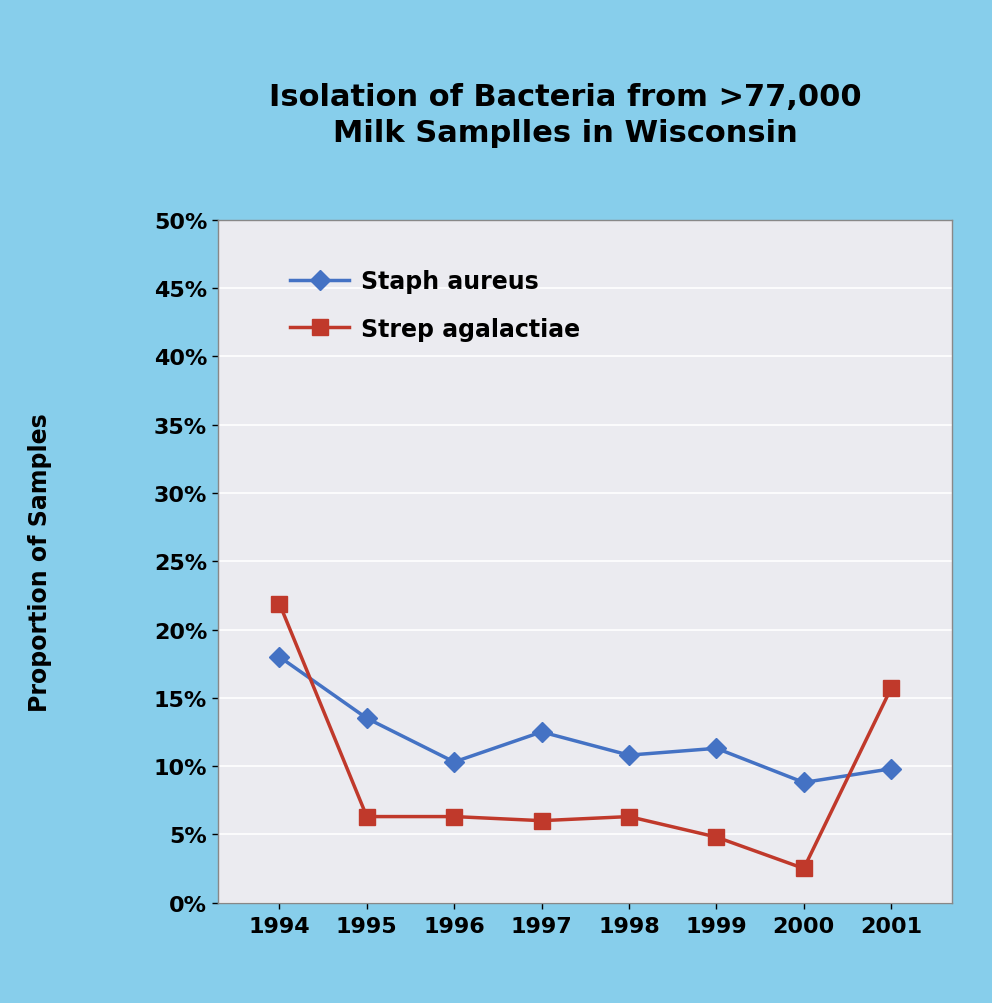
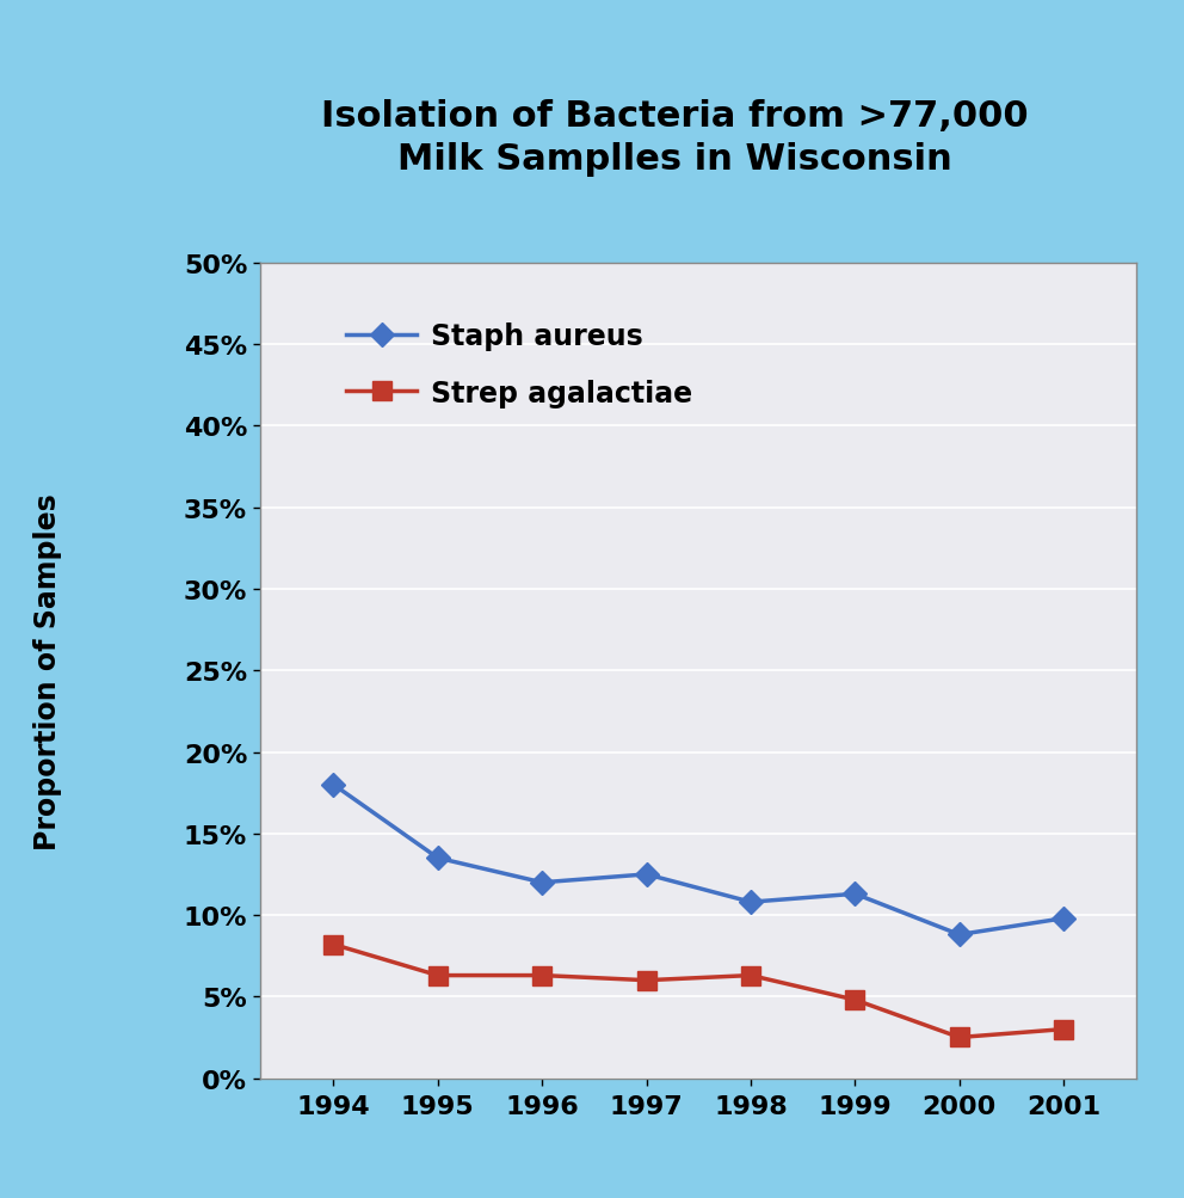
Strep agalactiae/1994: 21.9% -> 8.2%
Staph aureus/1996: 10.3% -> 12.0%
Strep agalactiae/2001: 15.7% -> 3.0%
